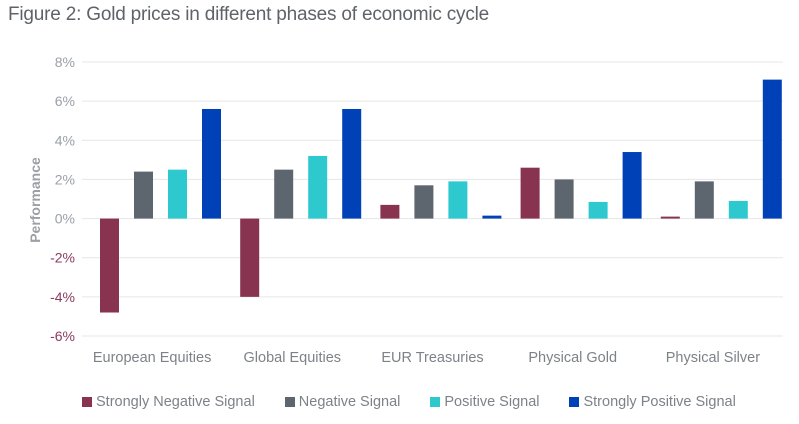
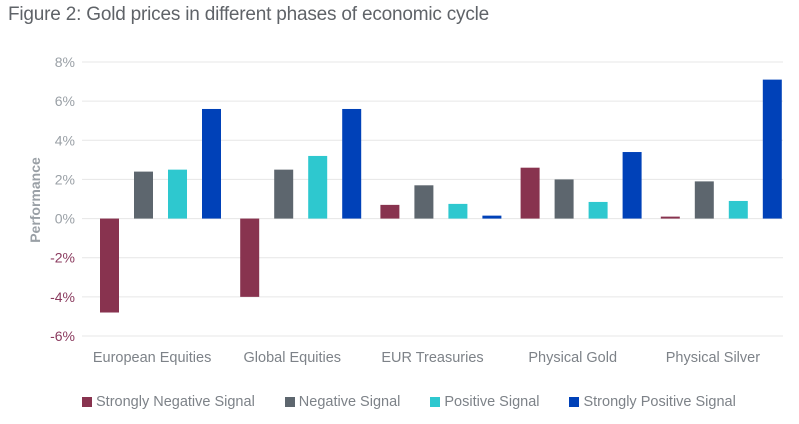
Positive Signal/EUR Treasuries: 1.9% -> 0.8%
